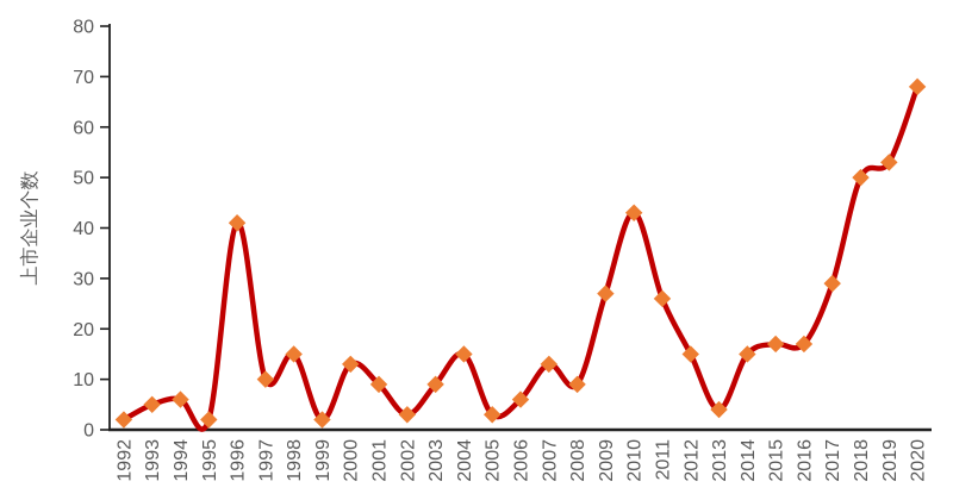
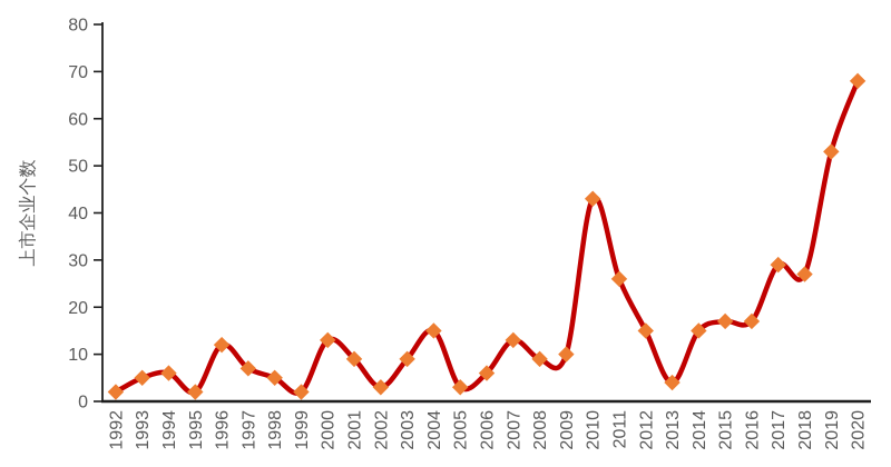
1996: 41 -> 12
1997: 10 -> 7
1998: 15 -> 5
2009: 27 -> 10
2018: 50 -> 27
